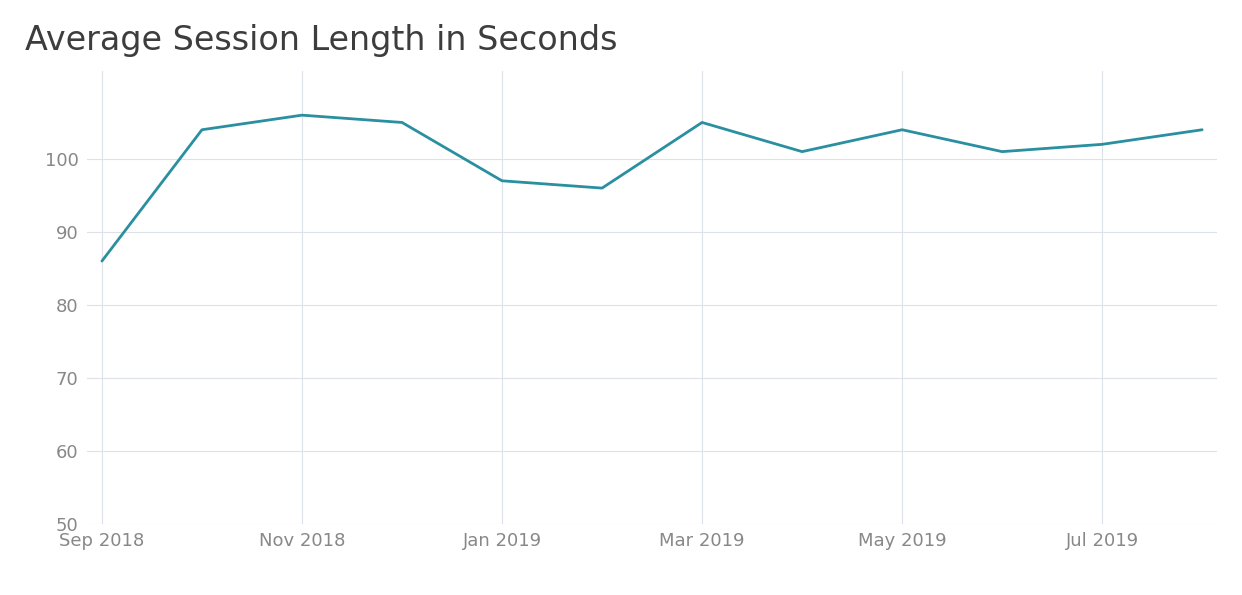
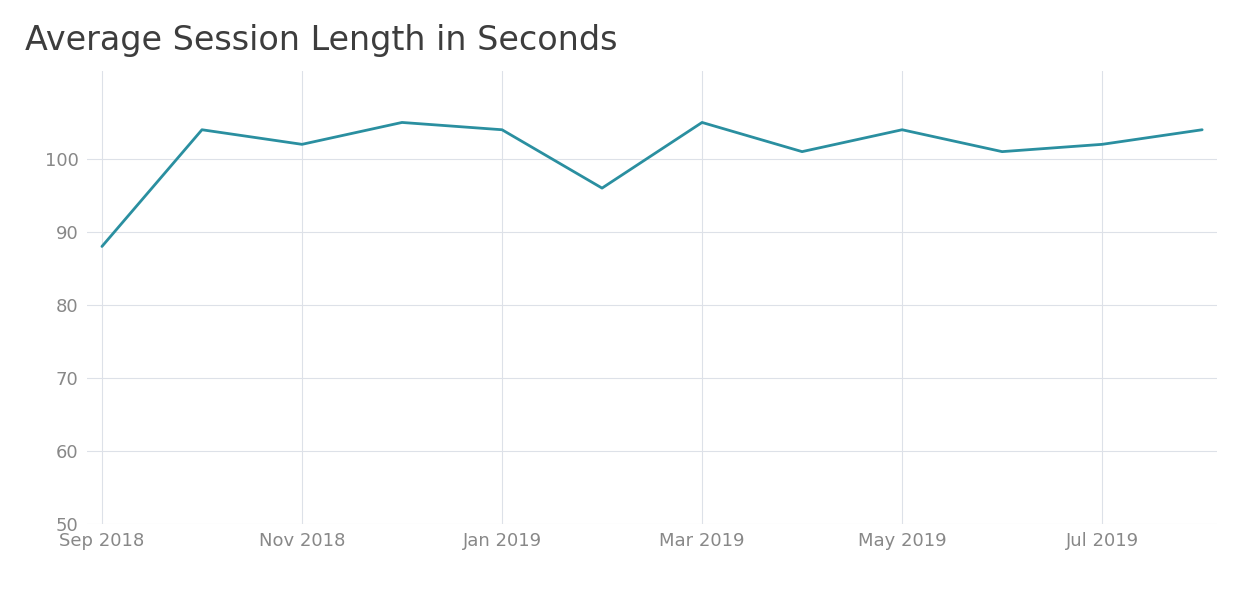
Sep 2018: 86 -> 88
Nov 2018: 106 -> 102
Jan 2019: 97 -> 104
